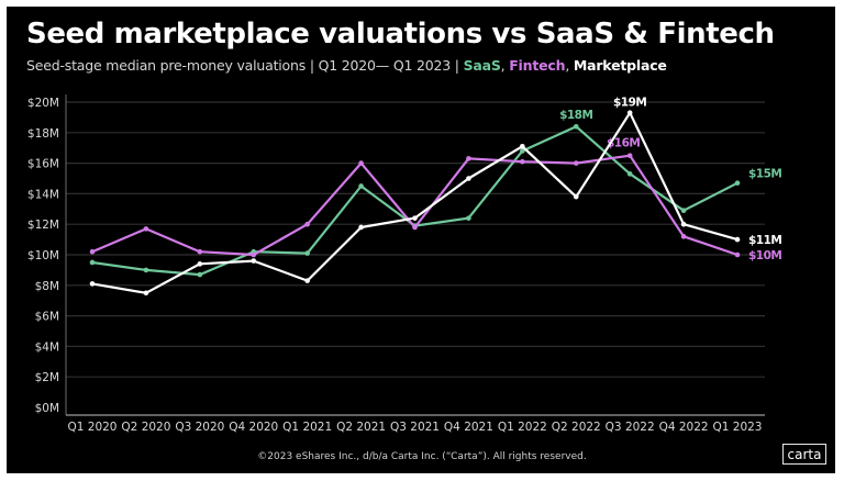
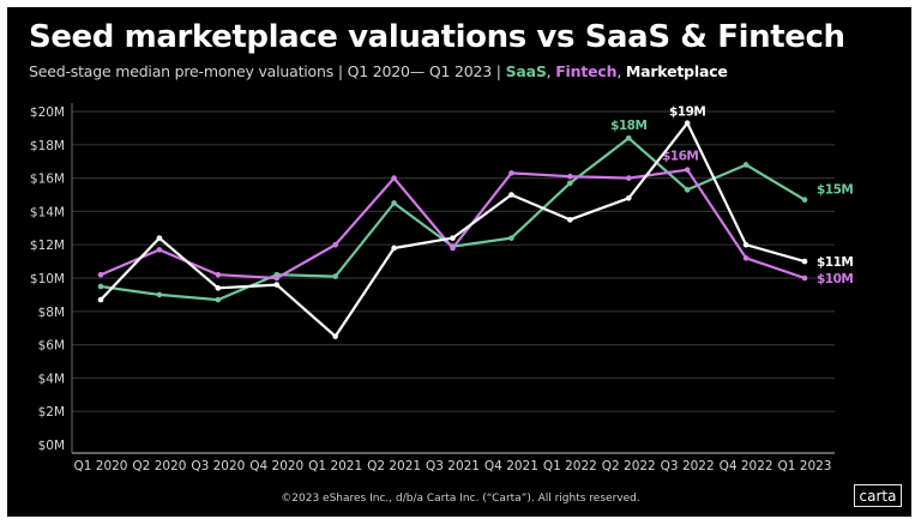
Marketplace/Q1 2020: $8.1M -> $8.7M
Marketplace/Q2 2020: $7.5M -> $12.4M
Marketplace/Q1 2021: $8.3M -> $6.5M
SaaS/Q1 2022: $16.8M -> $15.7M
Marketplace/Q1 2022: $17.1M -> $13.5M
Marketplace/Q2 2022: $13.8M -> $14.8M
SaaS/Q4 2022: $12.9M -> $16.8M
